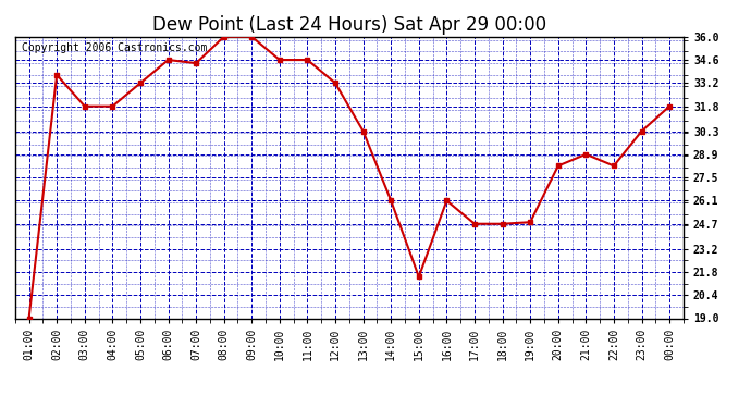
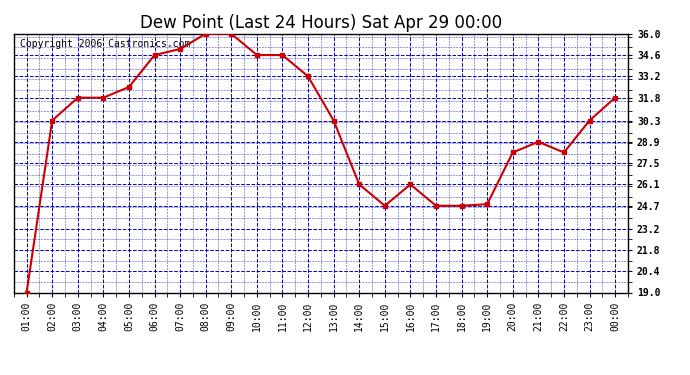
02:00: 33.7 -> 30.3
05:00: 33.2 -> 32.5
07:00: 34.4 -> 35.0
15:00: 21.5 -> 24.7
